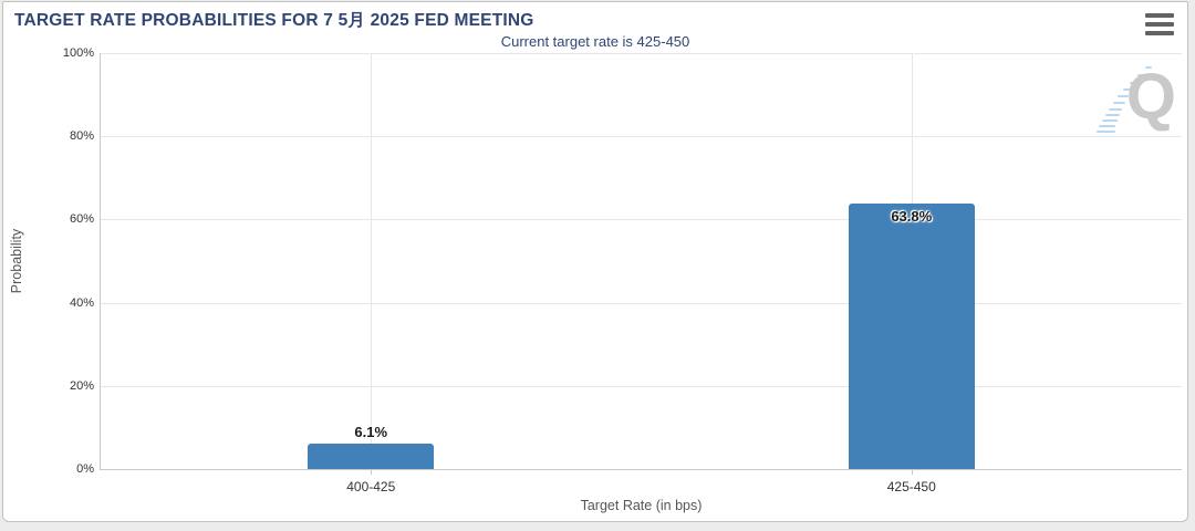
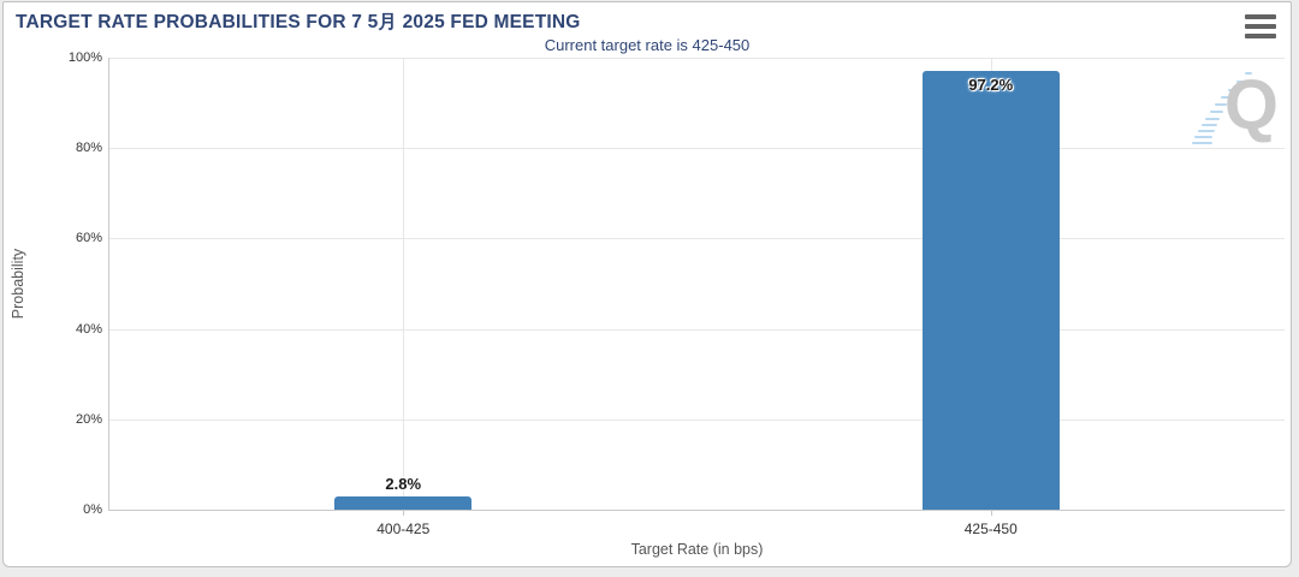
400-425: 6.1% -> 2.8%
425-450: 63.8% -> 97.2%
